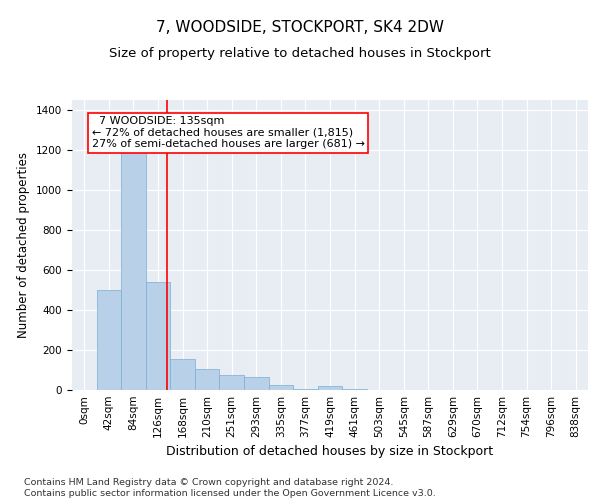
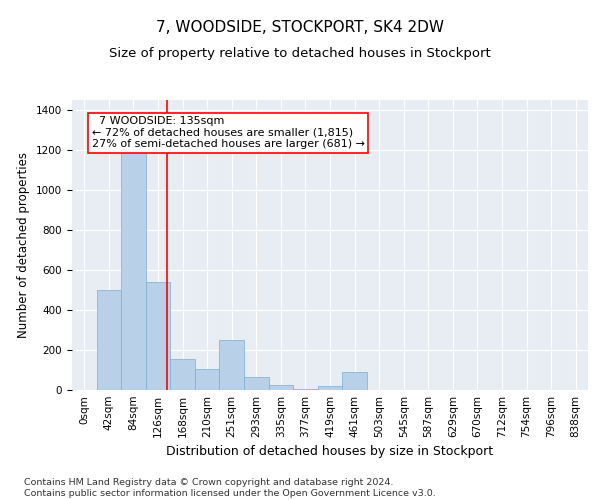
251sqm: 80 -> 250
461sqm: 0 -> 90
